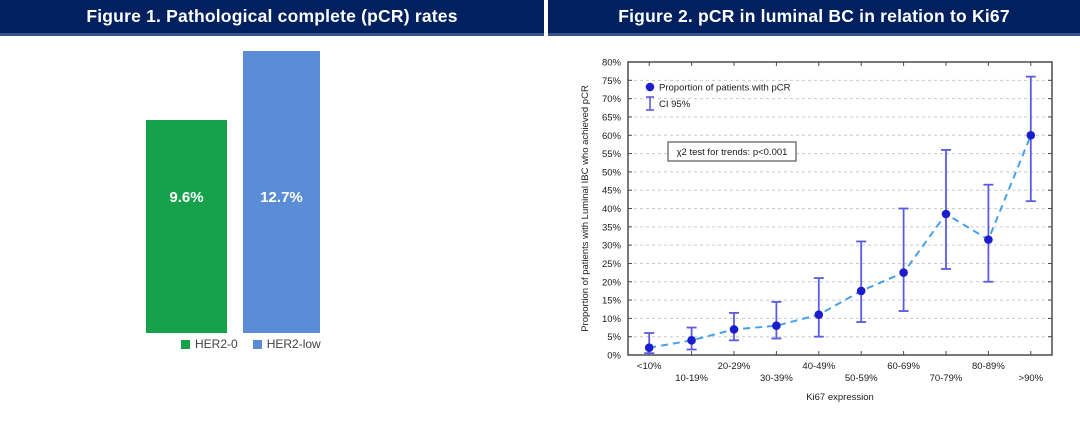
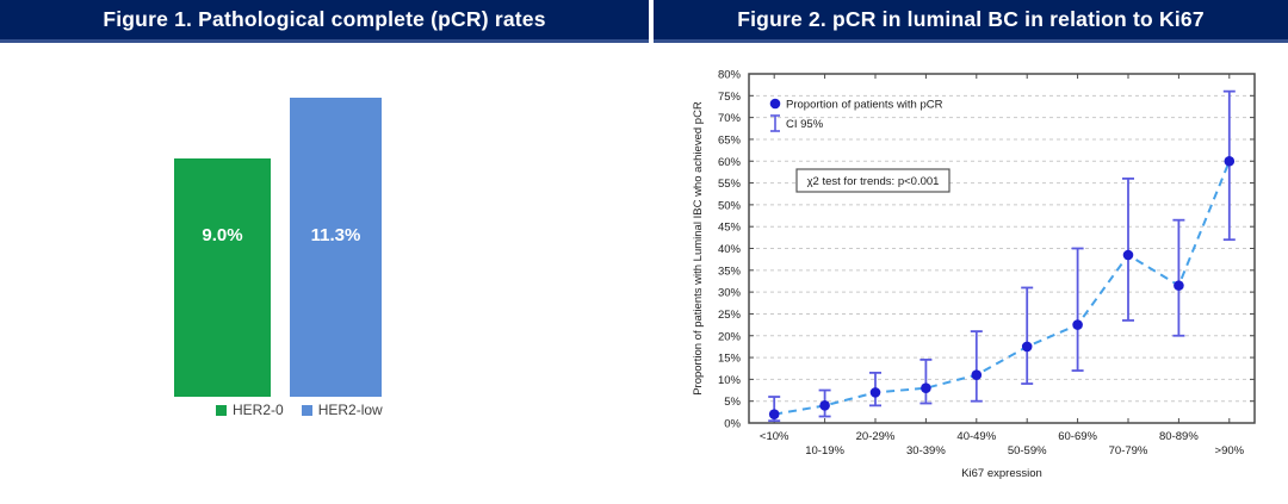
Figure 1. Pathological complete (pCR) rates/HER2-0: 9.6% -> 9.0%
Figure 1. Pathological complete (pCR) rates/HER2-low: 12.7% -> 11.3%
